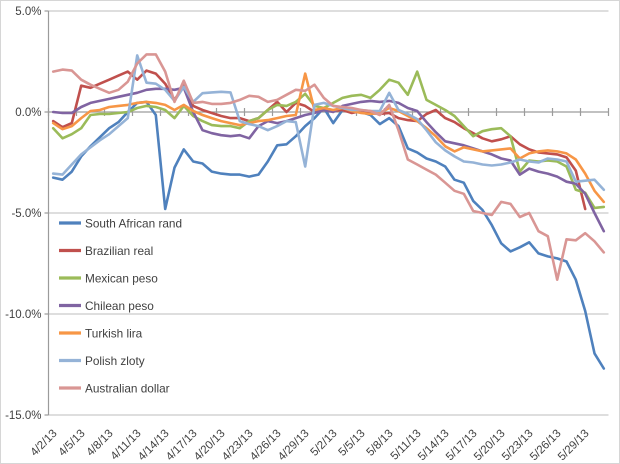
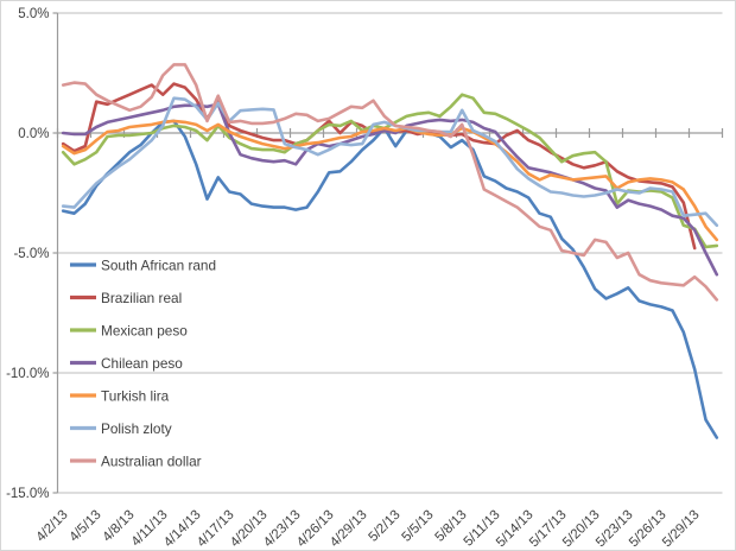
Polish zloty/4/11/13: 2.8% -> 0.3%
South African rand/4/14/13: -4.8% -> -1.3%
Mexican peso/4/29/13: 0.9% -> 0.1%
Turkish lira/4/29/13: 1.9% -> 0.1%
Polish zloty/4/29/13: -2.7% -> -0.5%
Mexican peso/5/11/13: 2.0% -> 0.8%
Australian dollar/5/26/13: -8.3% -> -6.2%
